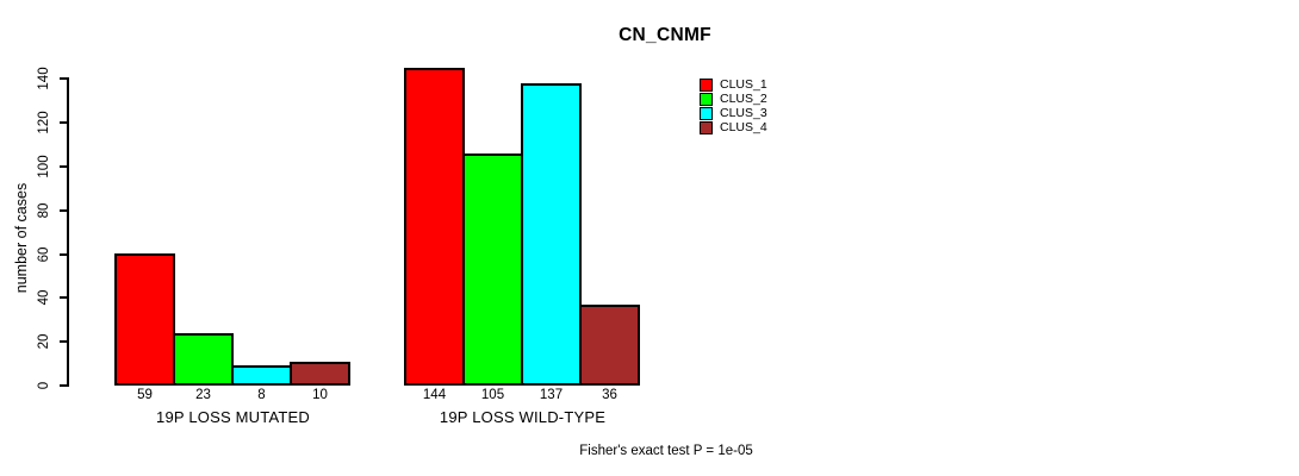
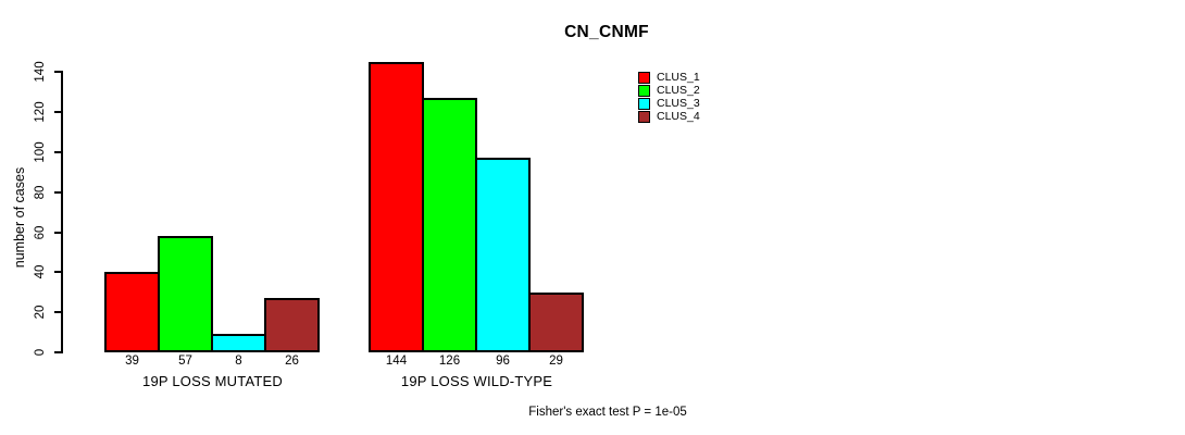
CLUS_1/19P LOSS MUTATED: 59 -> 39
CLUS_2/19P LOSS MUTATED: 23 -> 57
CLUS_4/19P LOSS MUTATED: 10 -> 26
CLUS_2/19P LOSS WILD-TYPE: 105 -> 126
CLUS_3/19P LOSS WILD-TYPE: 137 -> 96
CLUS_4/19P LOSS WILD-TYPE: 36 -> 29
